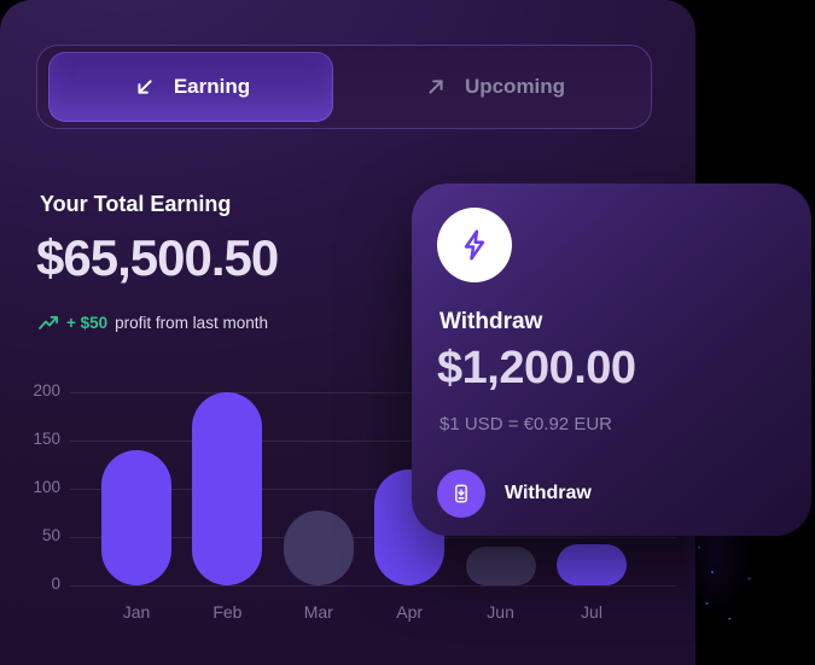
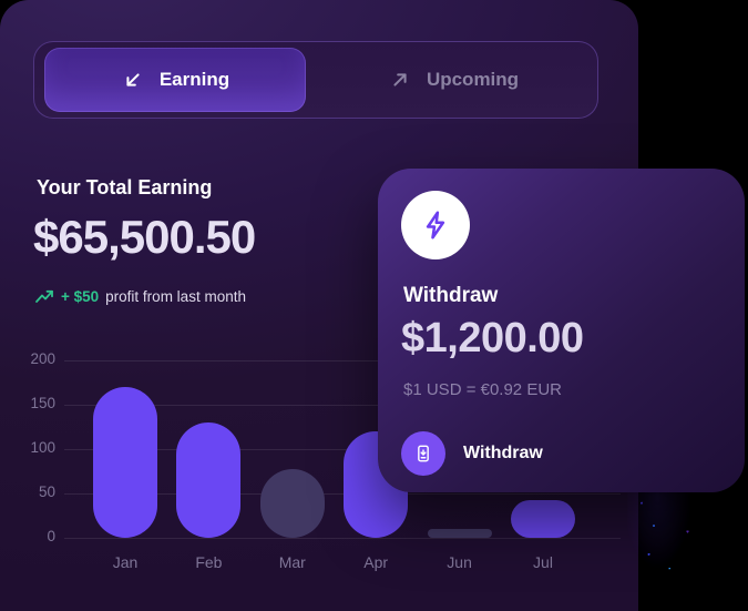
Jan: 140 -> 170
Feb: 200 -> 130
Jun: 40 -> 10
